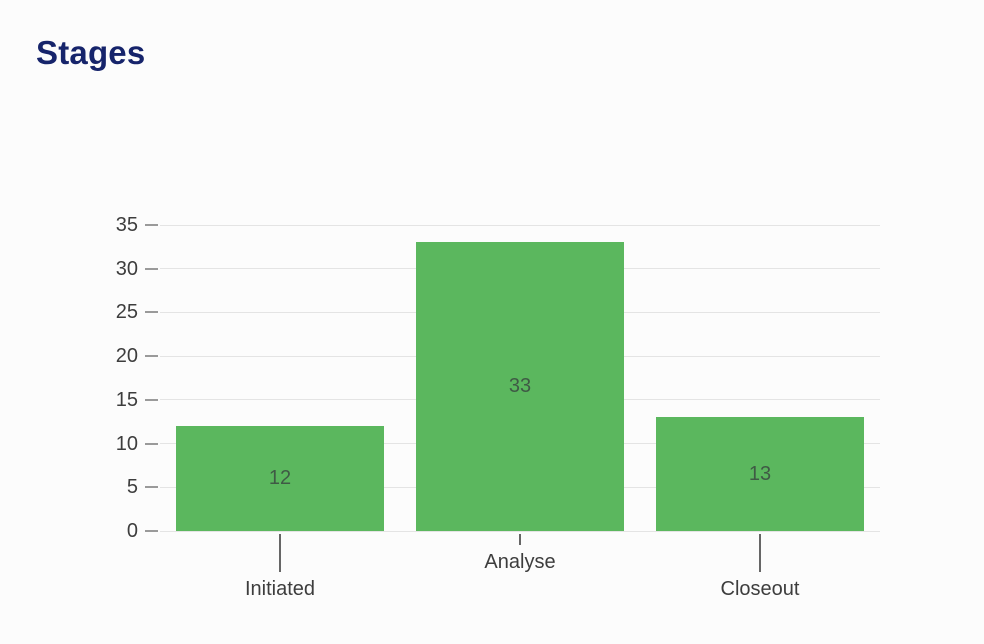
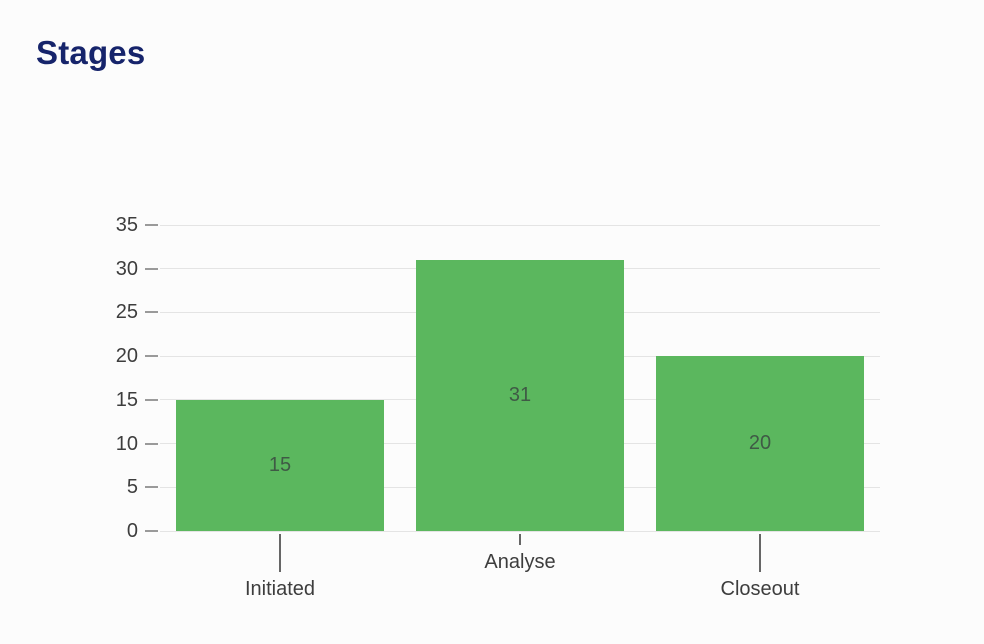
Initiated: 12 -> 15
Analyse: 33 -> 31
Closeout: 13 -> 20
